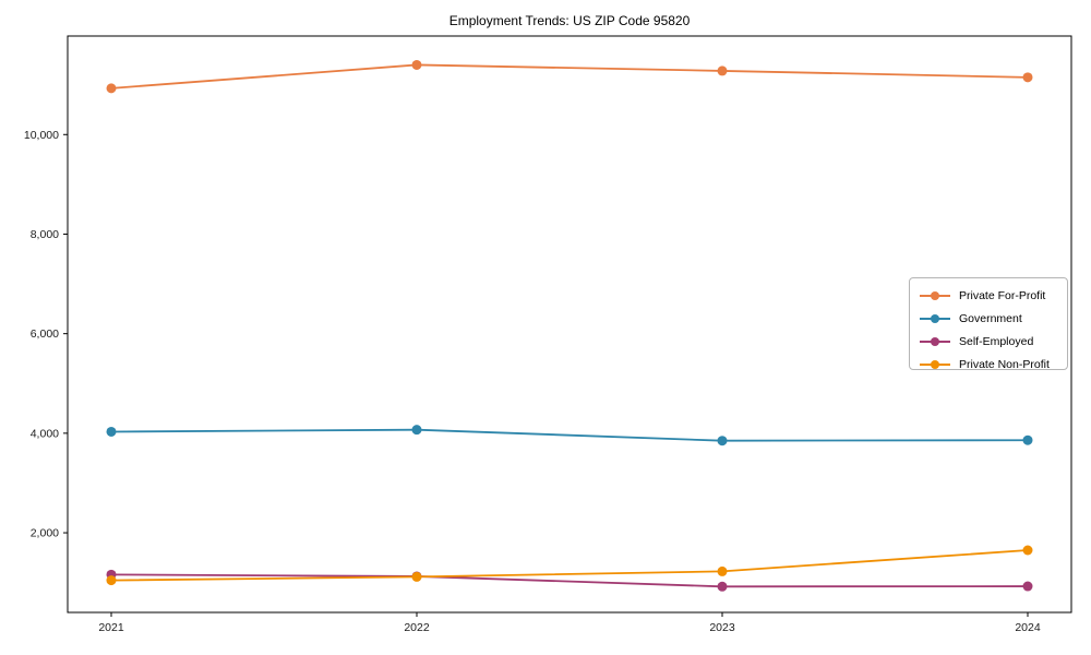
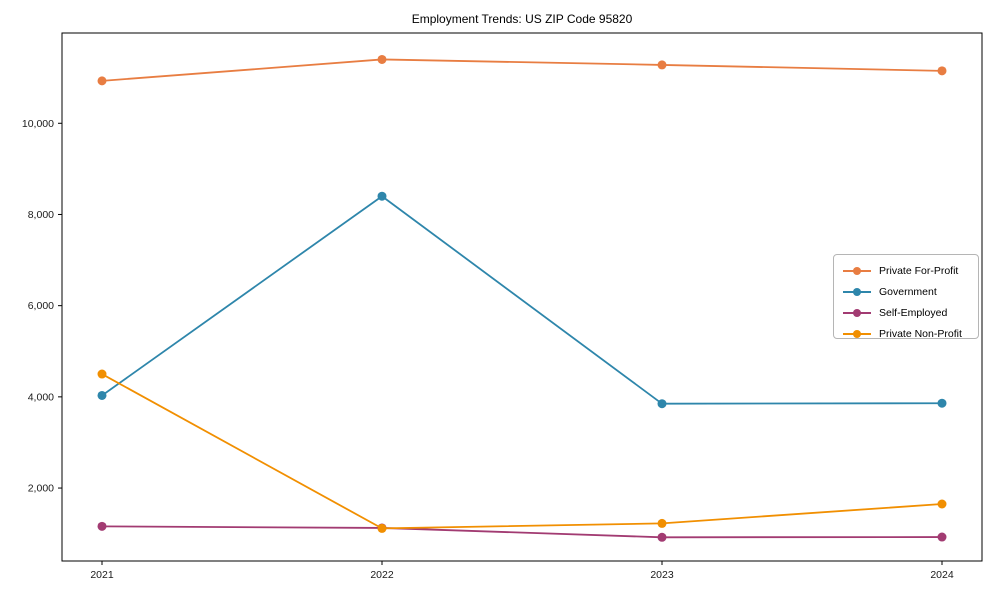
Private Non-Profit/2021: 1000 -> 4500
Government/2022: 4100 -> 8400
